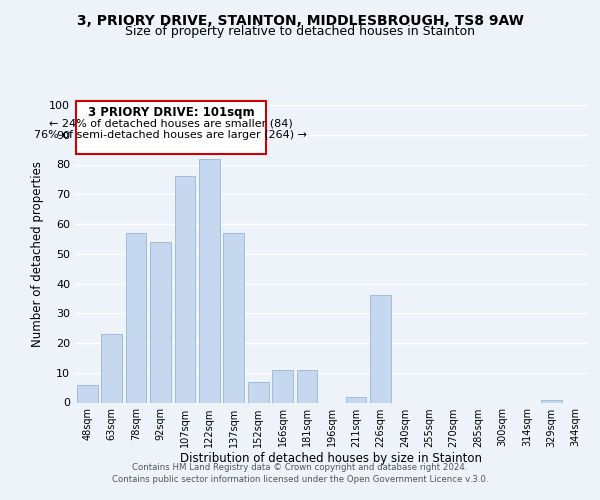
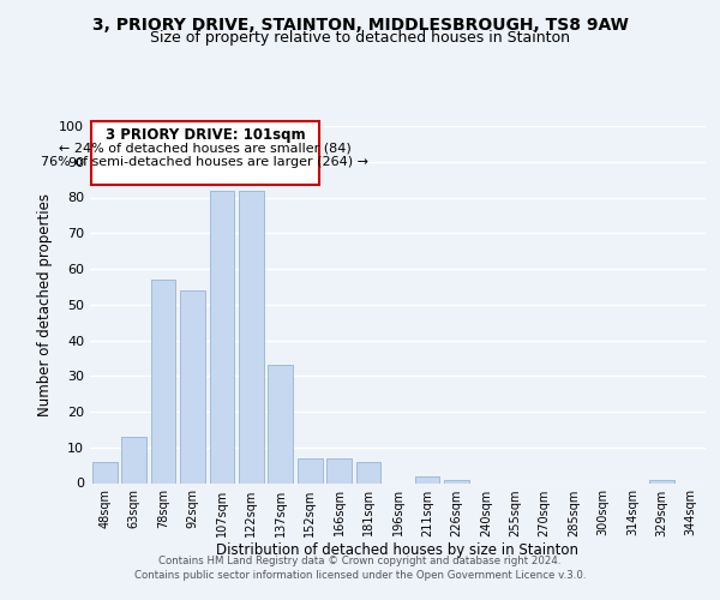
63sqm: 23 -> 13
107sqm: 76 -> 82
137sqm: 57 -> 33
166sqm: 11 -> 7
181sqm: 11 -> 6
226sqm: 36 -> 1
